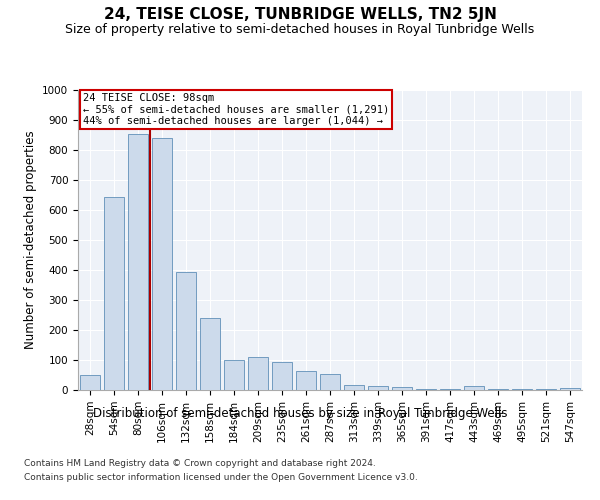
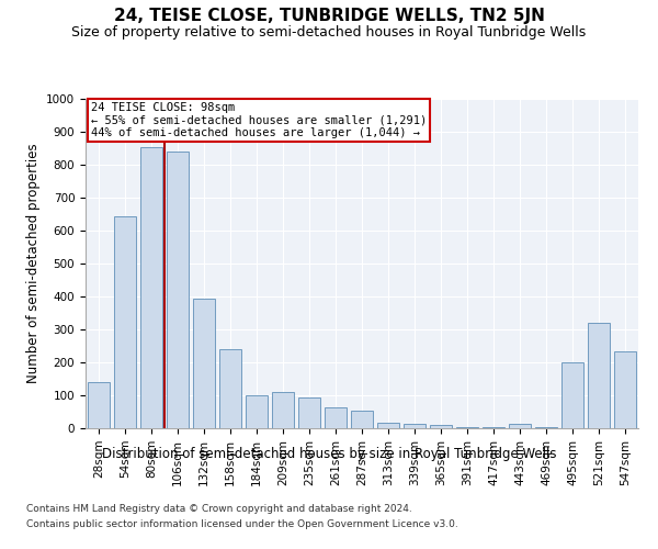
28sqm: 50 -> 140
495sqm: 4 -> 200
521sqm: 4 -> 320
547sqm: 8 -> 235
